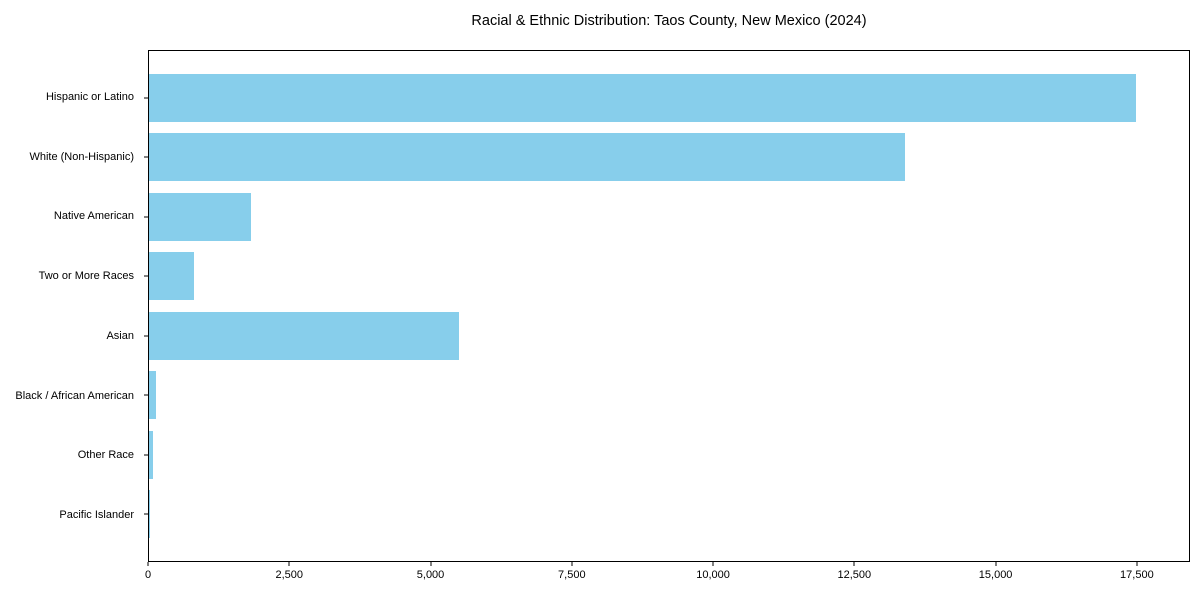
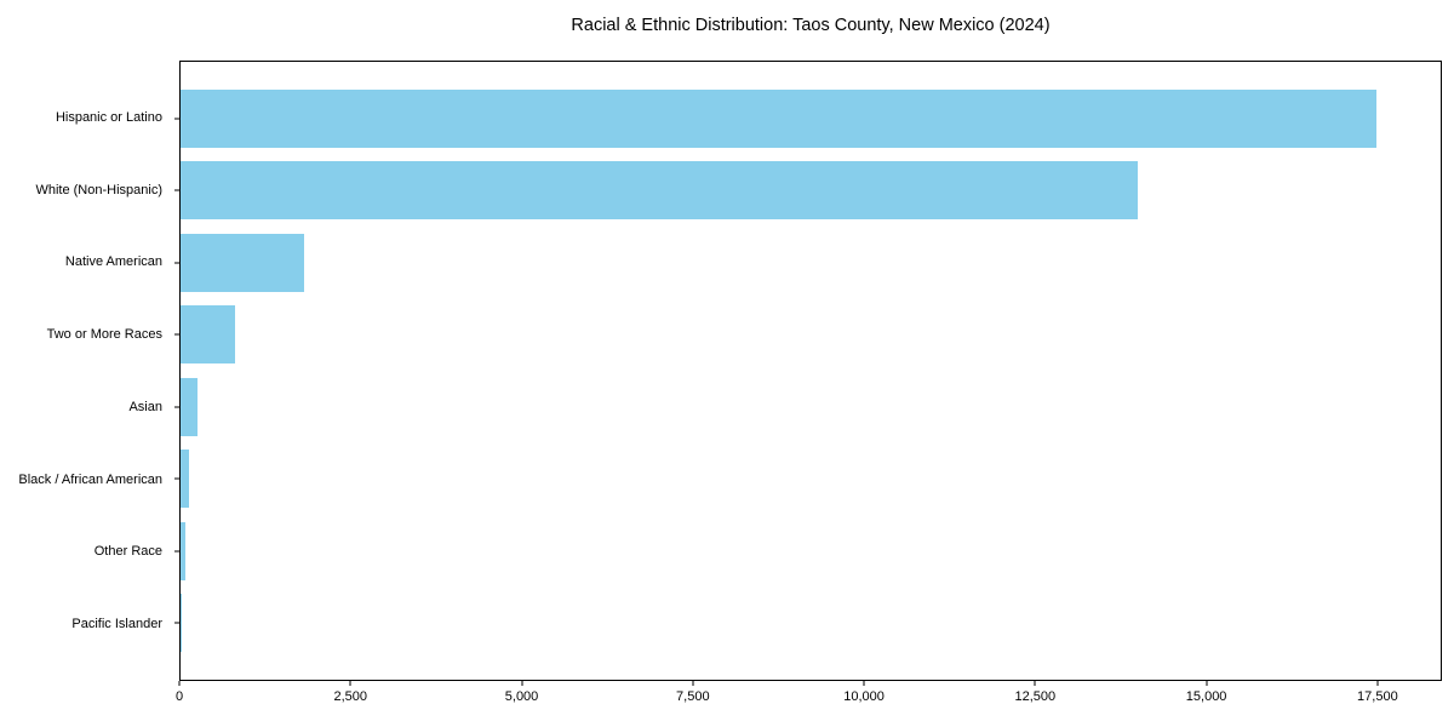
White (Non-Hispanic): 13400 -> 14000
Asian: 5500 -> 200
